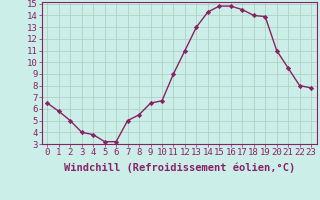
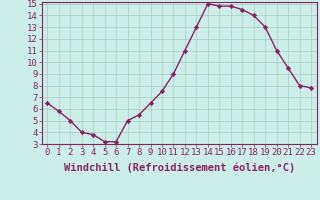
10: 6.7 -> 7.5
14: 14.3 -> 15.0
19: 13.9 -> 13.0
